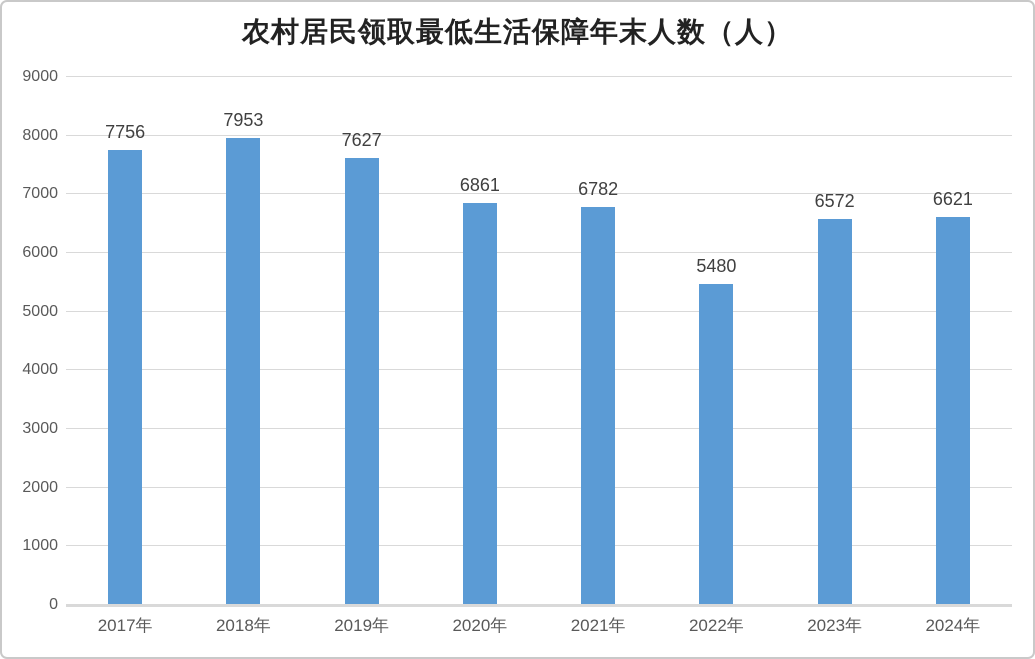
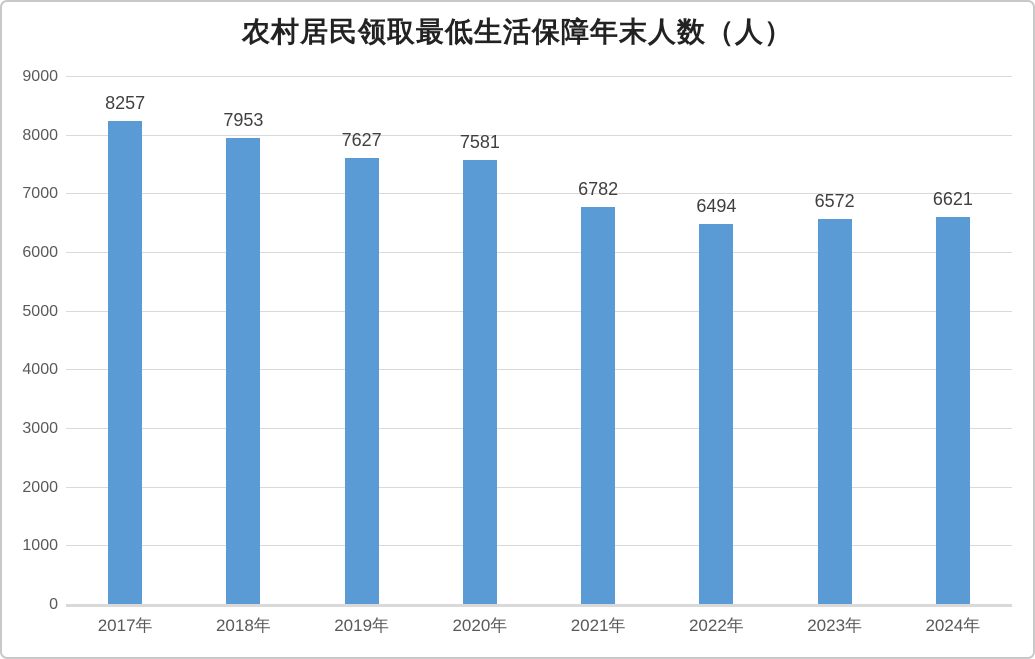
2017年: 7756 -> 8257
2020年: 6861 -> 7581
2022年: 5480 -> 6494
